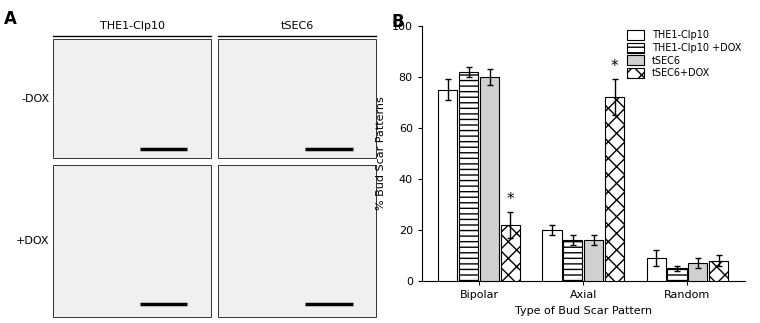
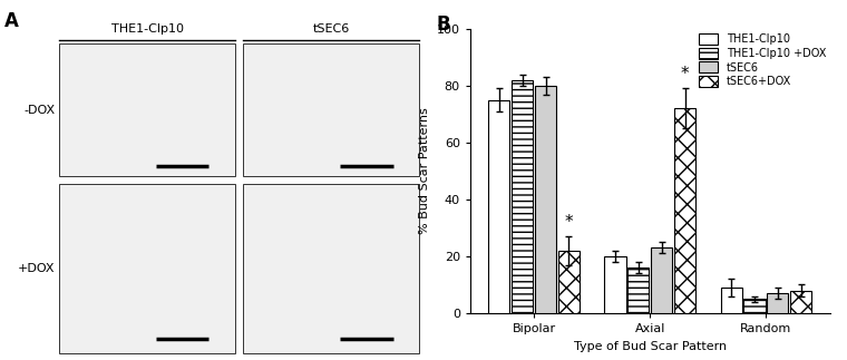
tSEC6/Axial: 16 -> 23
